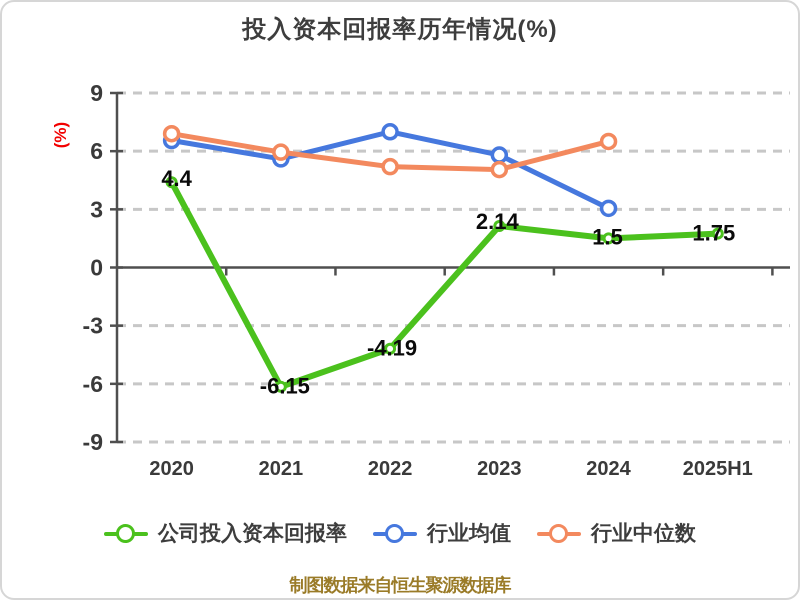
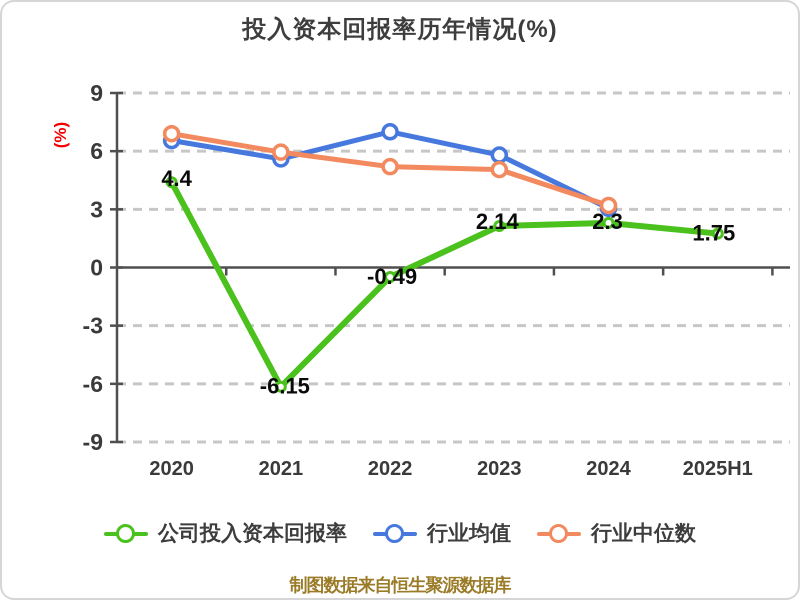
公司投入资本回报率/2022: -4.19 -> -0.49
公司投入资本回报率/2024: 1.5 -> 2.3
行业中位数/2024: 6.5 -> 3.2
